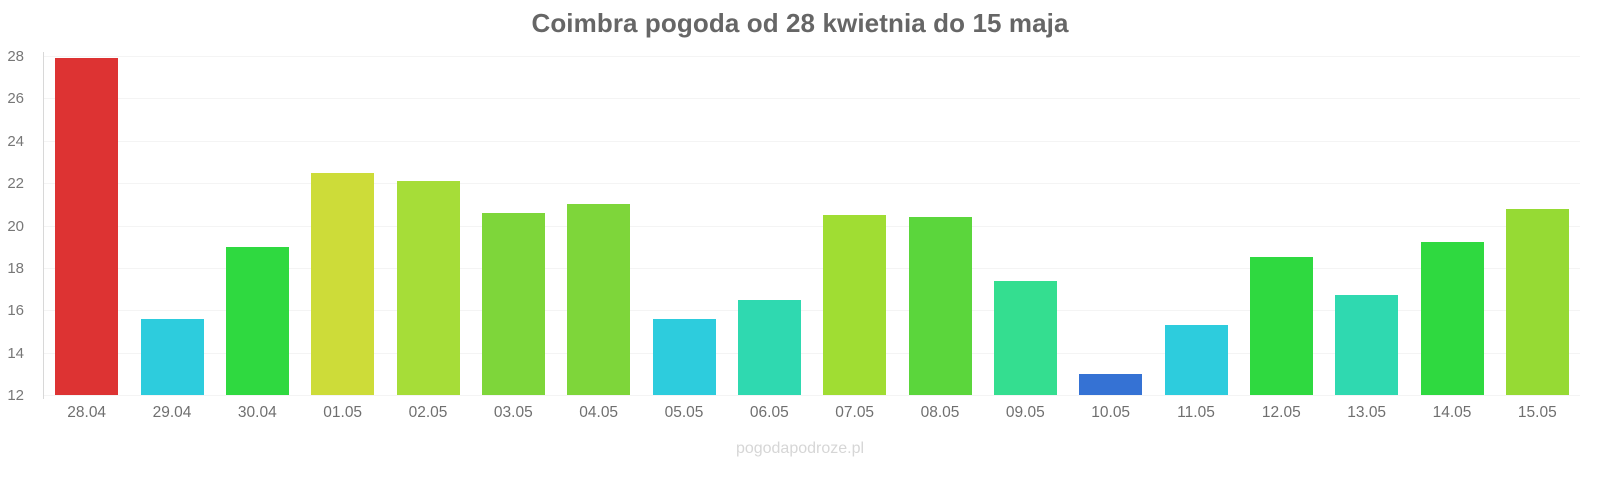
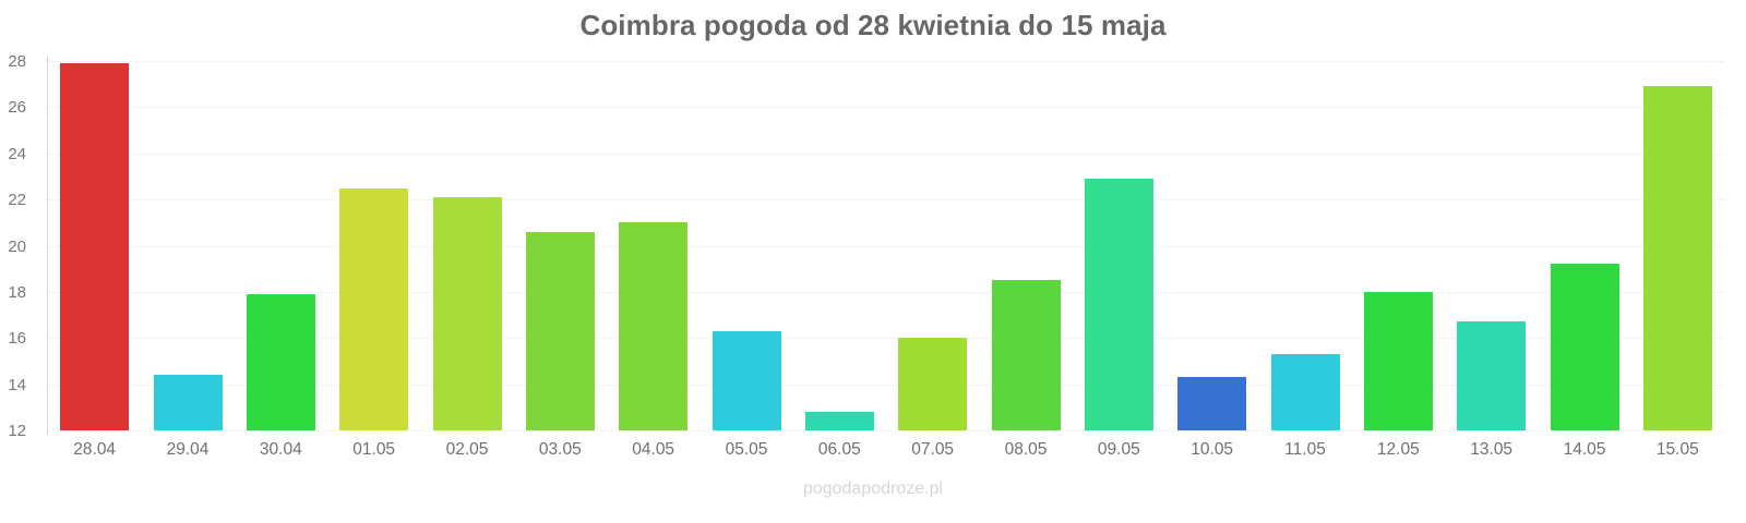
29.04: 15.6 -> 14.4
30.04: 19.0 -> 17.9
05.05: 15.6 -> 16.3
06.05: 16.5 -> 12.8
07.05: 20.5 -> 16.0
08.05: 20.4 -> 18.5
09.05: 17.4 -> 22.9
10.05: 13.0 -> 14.3
12.05: 18.5 -> 18.0
15.05: 20.8 -> 26.9
